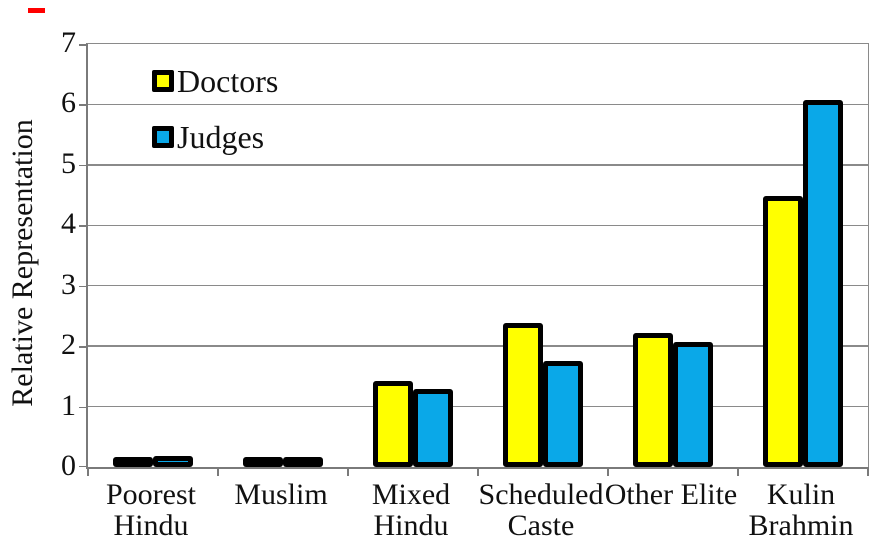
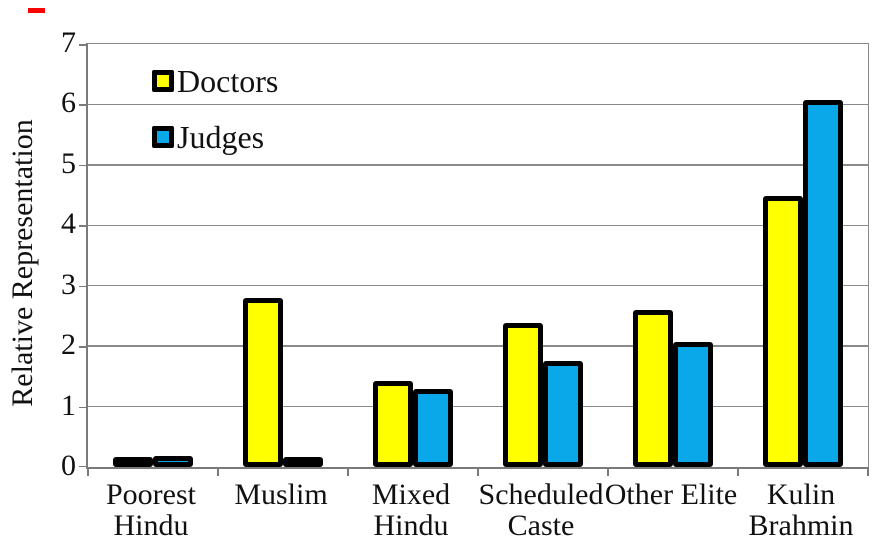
Doctors/Muslim: 0.1 -> 2.8
Doctors/Other Elite: 2.2 -> 2.6
